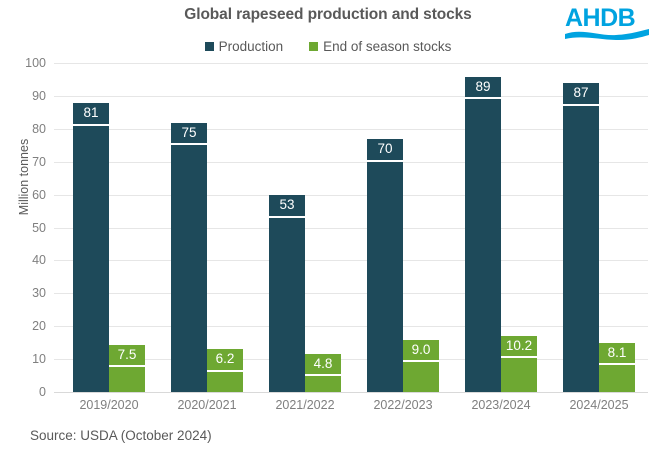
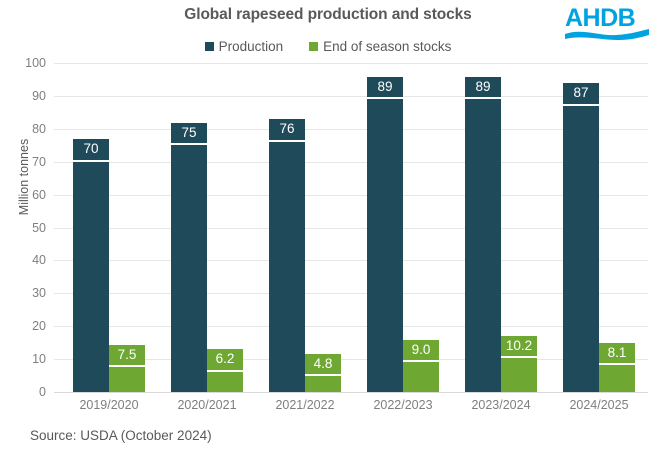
Production/2019/2020: 81 -> 70
Production/2021/2022: 53 -> 76
Production/2022/2023: 70 -> 89
